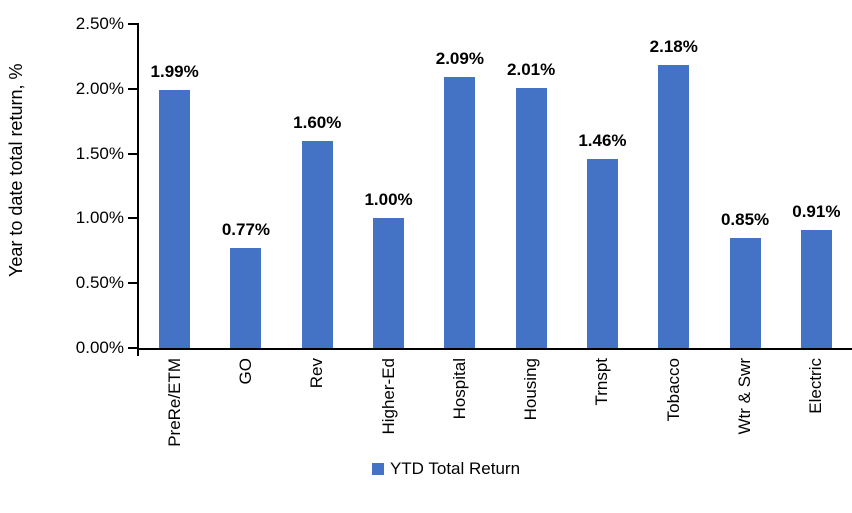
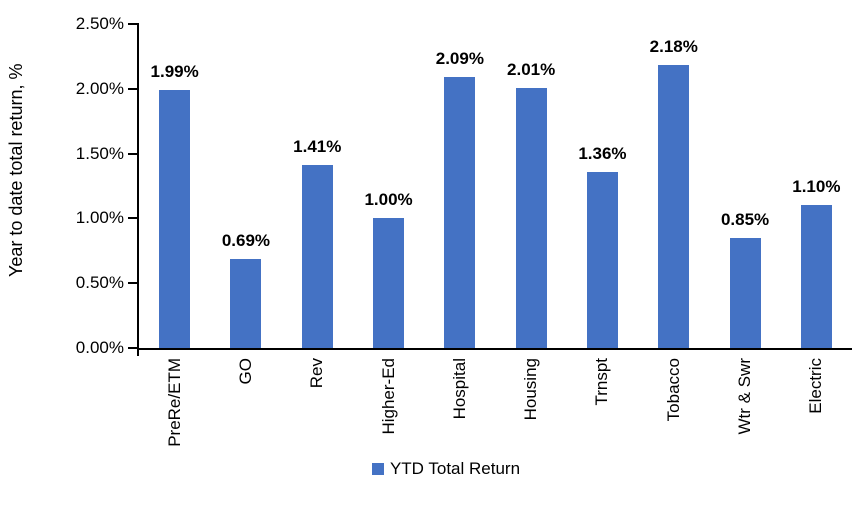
GO: 0.77% -> 0.69%
Rev: 1.60% -> 1.41%
Trnspt: 1.46% -> 1.36%
Electric: 0.91% -> 1.10%
